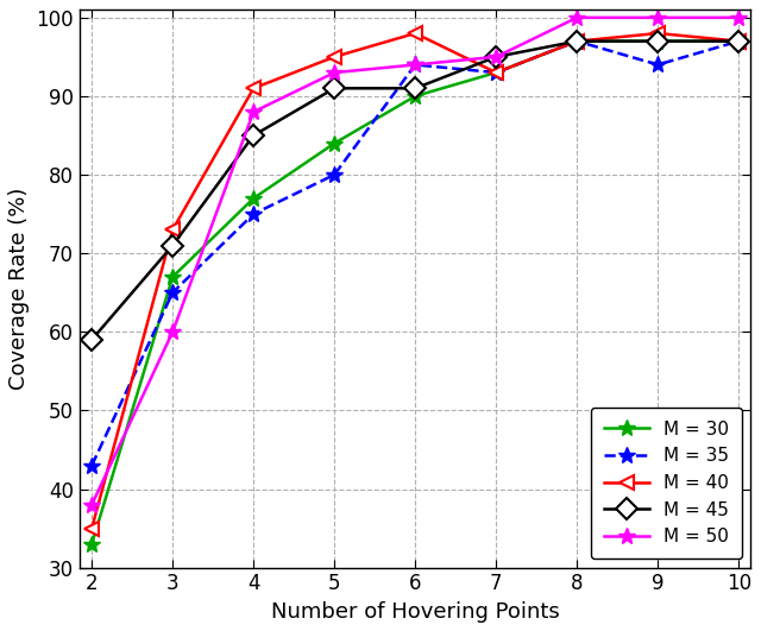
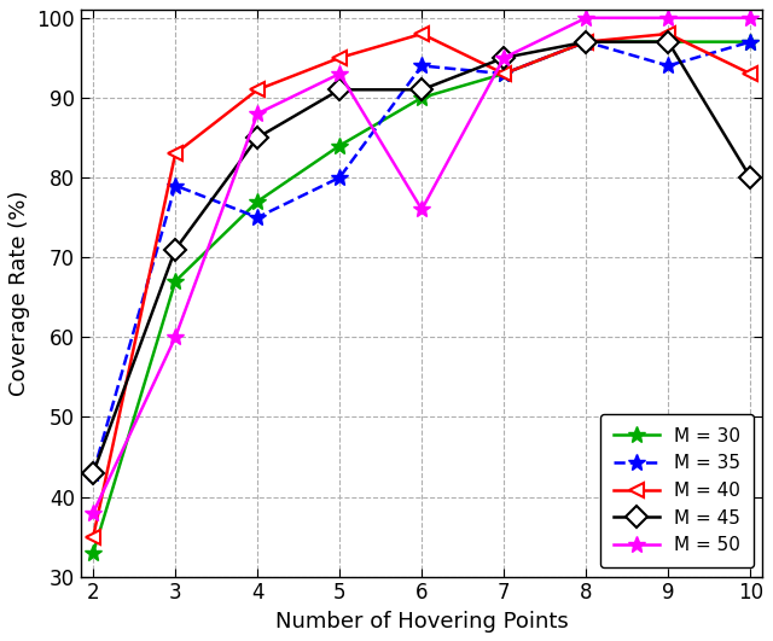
M = 45/2: 59 -> 43
M = 35/3: 65 -> 79
M = 40/3: 73 -> 83
M = 50/6: 94 -> 76
M = 40/10: 97 -> 93
M = 45/10: 97 -> 80
